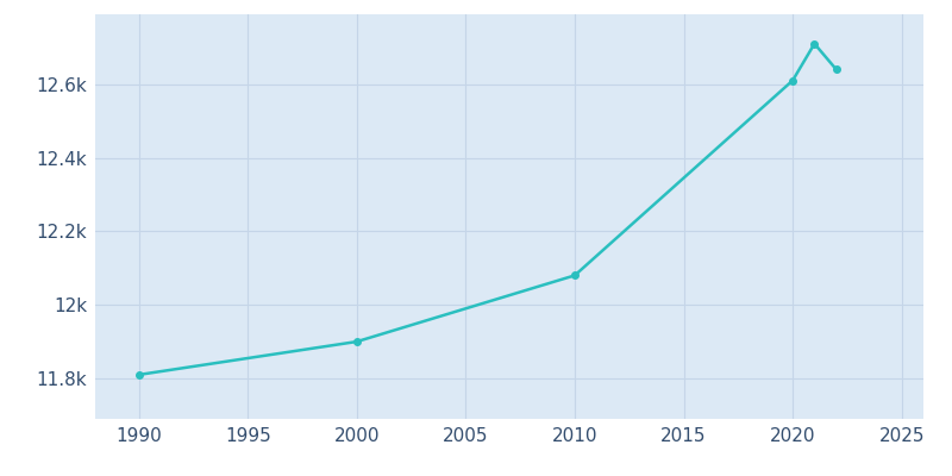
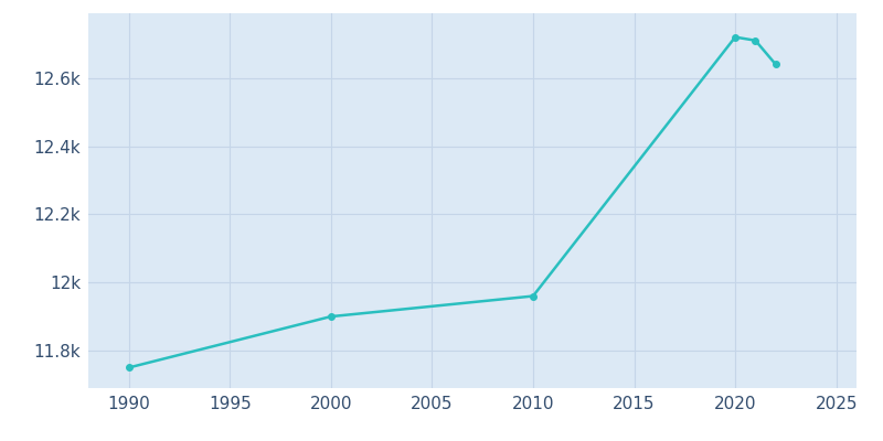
1990: 11.81k -> 11.75k
2010: 12.08k -> 11.96k
2020: 12.61k -> 12.72k
